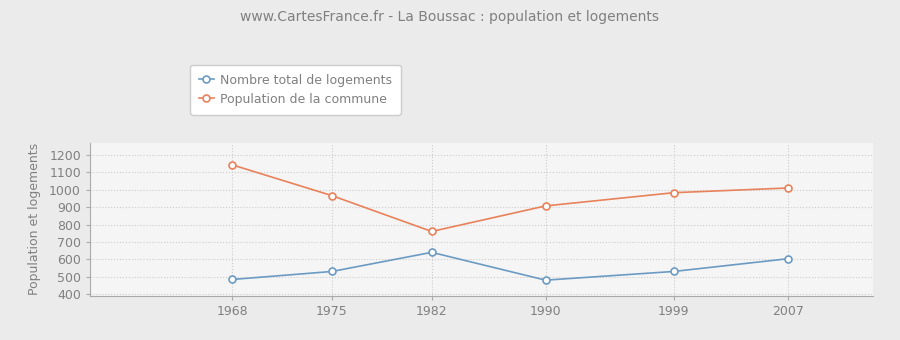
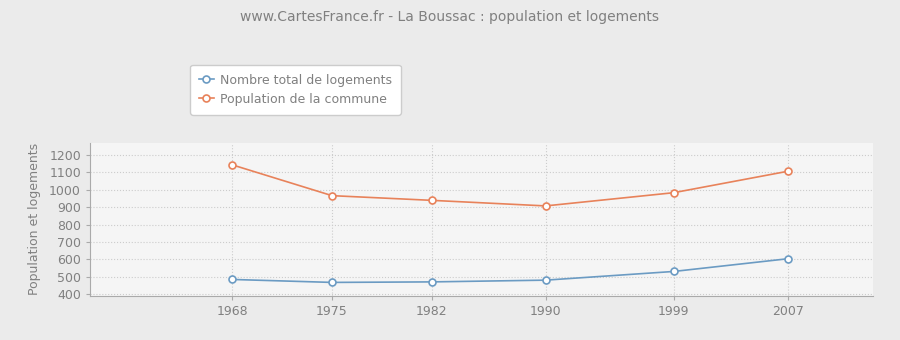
Nombre total de logements/1975: 530 -> 470
Population de la commune/1982: 760 -> 940
Nombre total de logements/1982: 640 -> 470
Population de la commune/2007: 1010 -> 1110
